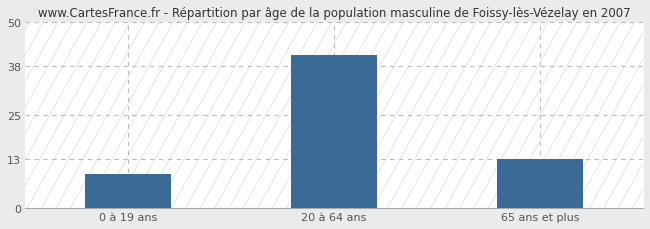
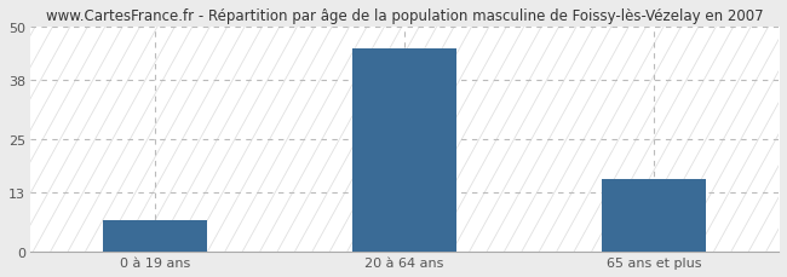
0 à 19 ans: 9 -> 7
20 à 64 ans: 41 -> 45
65 ans et plus: 13 -> 16
